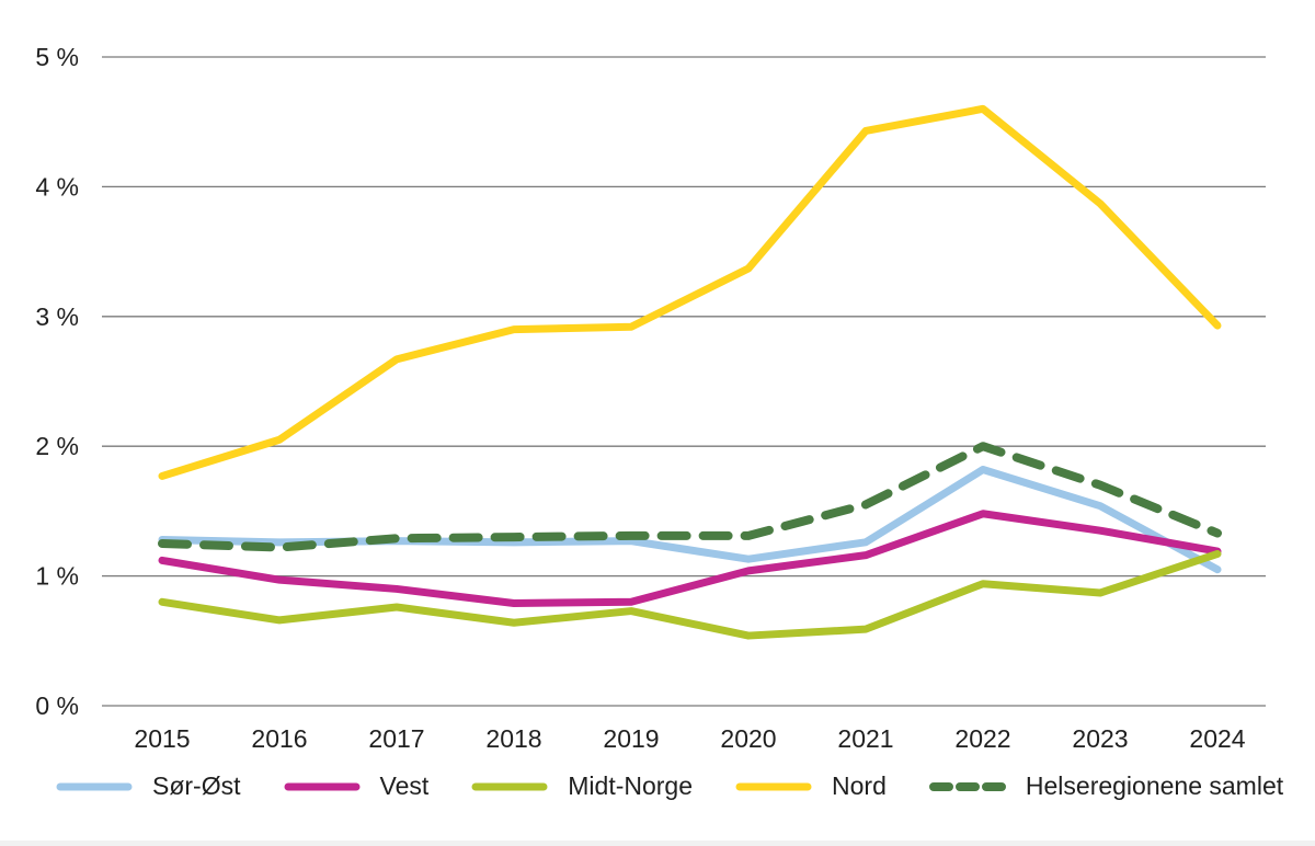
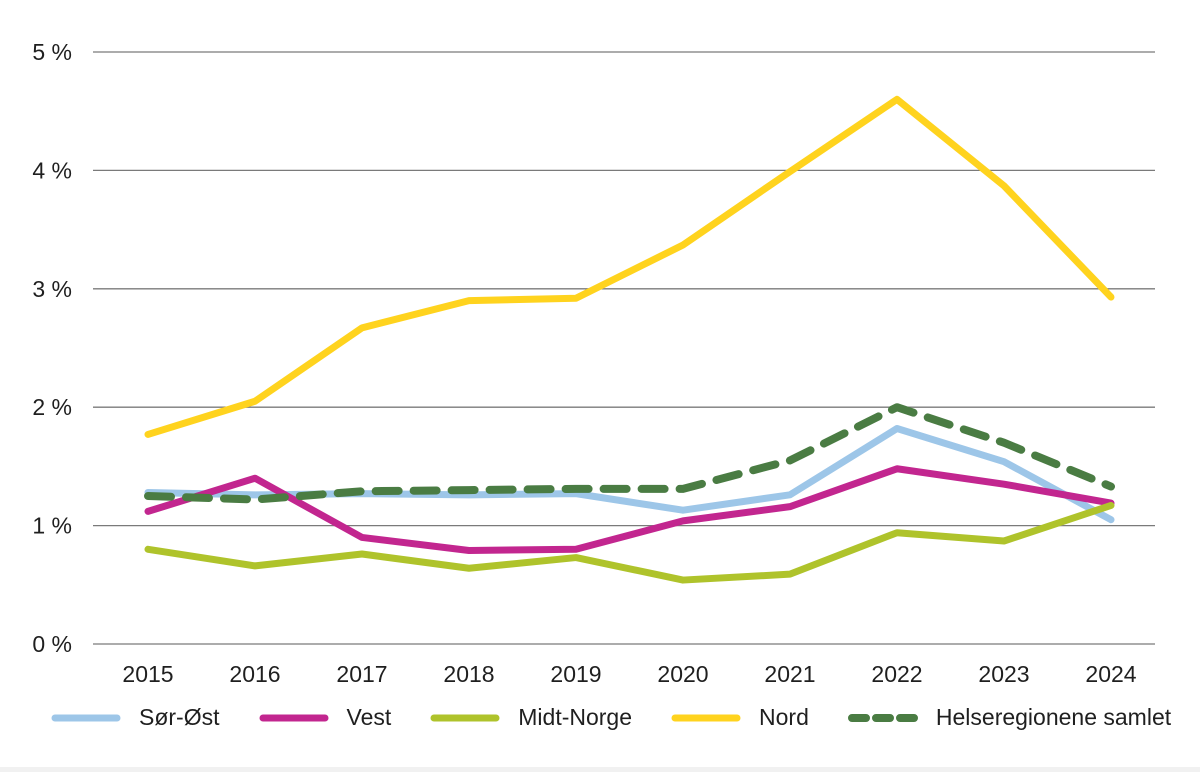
Vest/2016: 0.97% -> 1.40%
Nord/2021: 4.43% -> 3.99%
